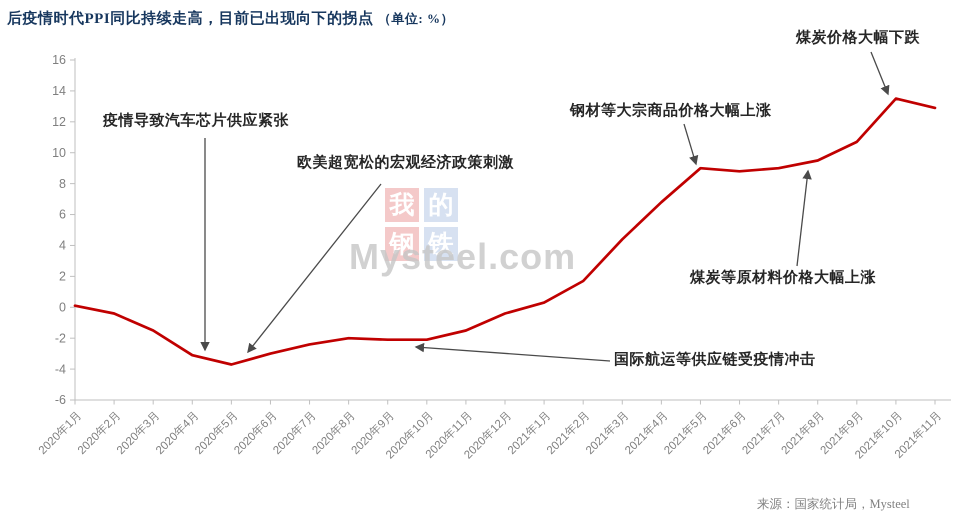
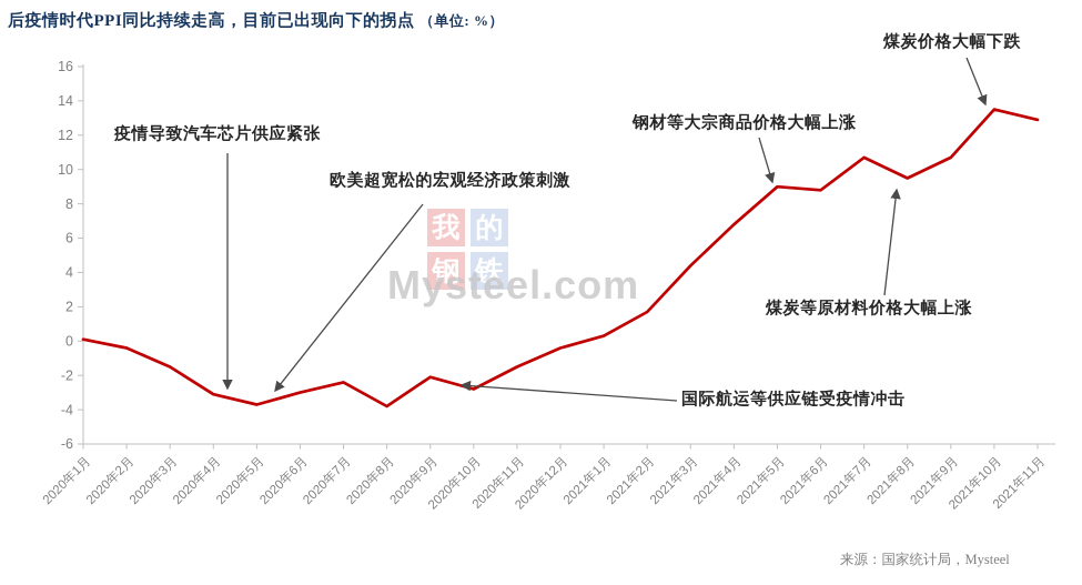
2020年8月: -2.0 -> -3.8
2020年10月: -2.1 -> -2.8
2021年7月: 9.0 -> 10.7
